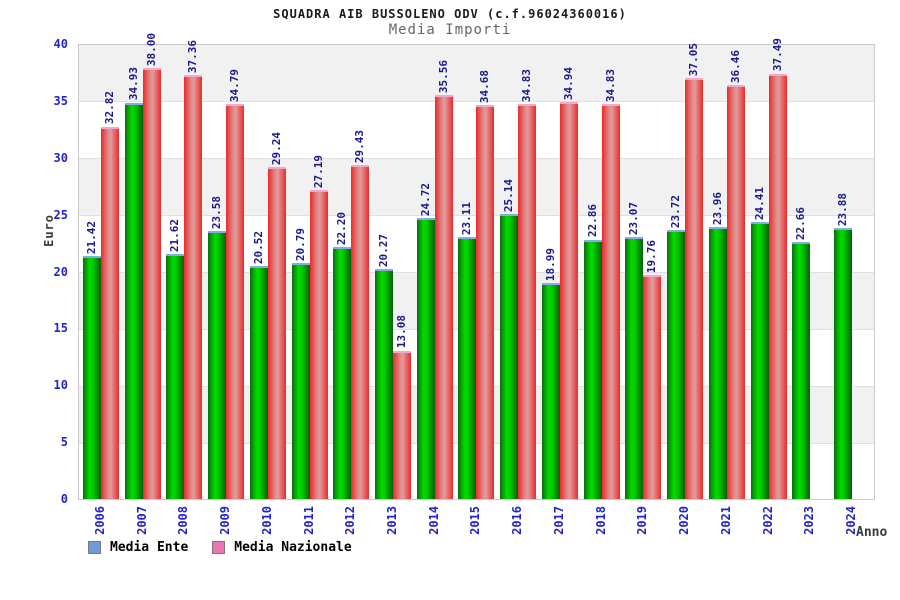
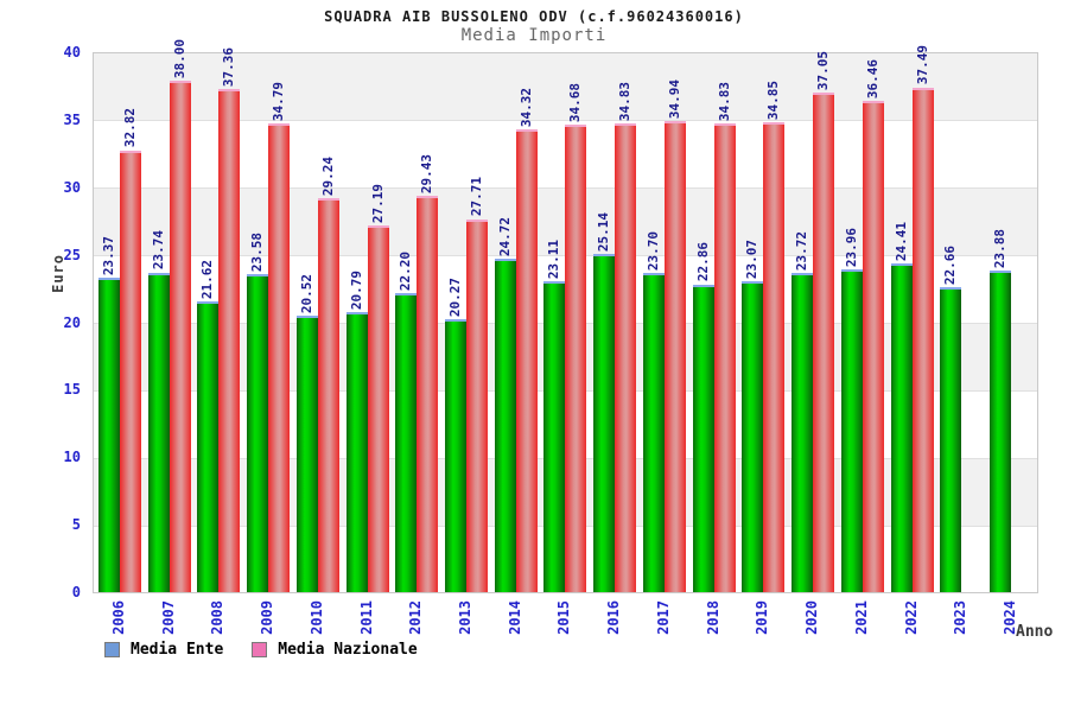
Media Ente/2006: 21.42 -> 23.37
Media Ente/2007: 34.93 -> 23.74
Media Nazionale/2013: 13.08 -> 27.71
Media Nazionale/2014: 35.56 -> 34.32
Media Ente/2017: 18.99 -> 23.70
Media Nazionale/2019: 19.76 -> 34.85
